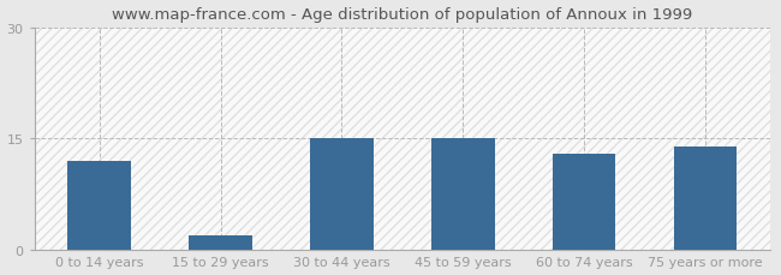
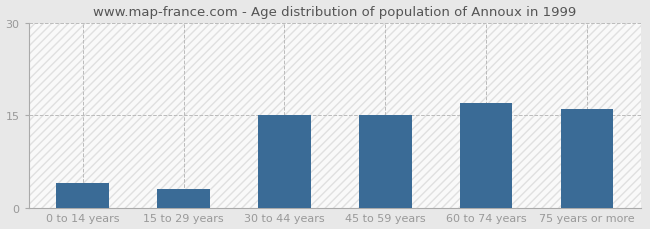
0 to 14 years: 12 -> 4
15 to 29 years: 2 -> 3
60 to 74 years: 13 -> 17
75 years or more: 14 -> 16
